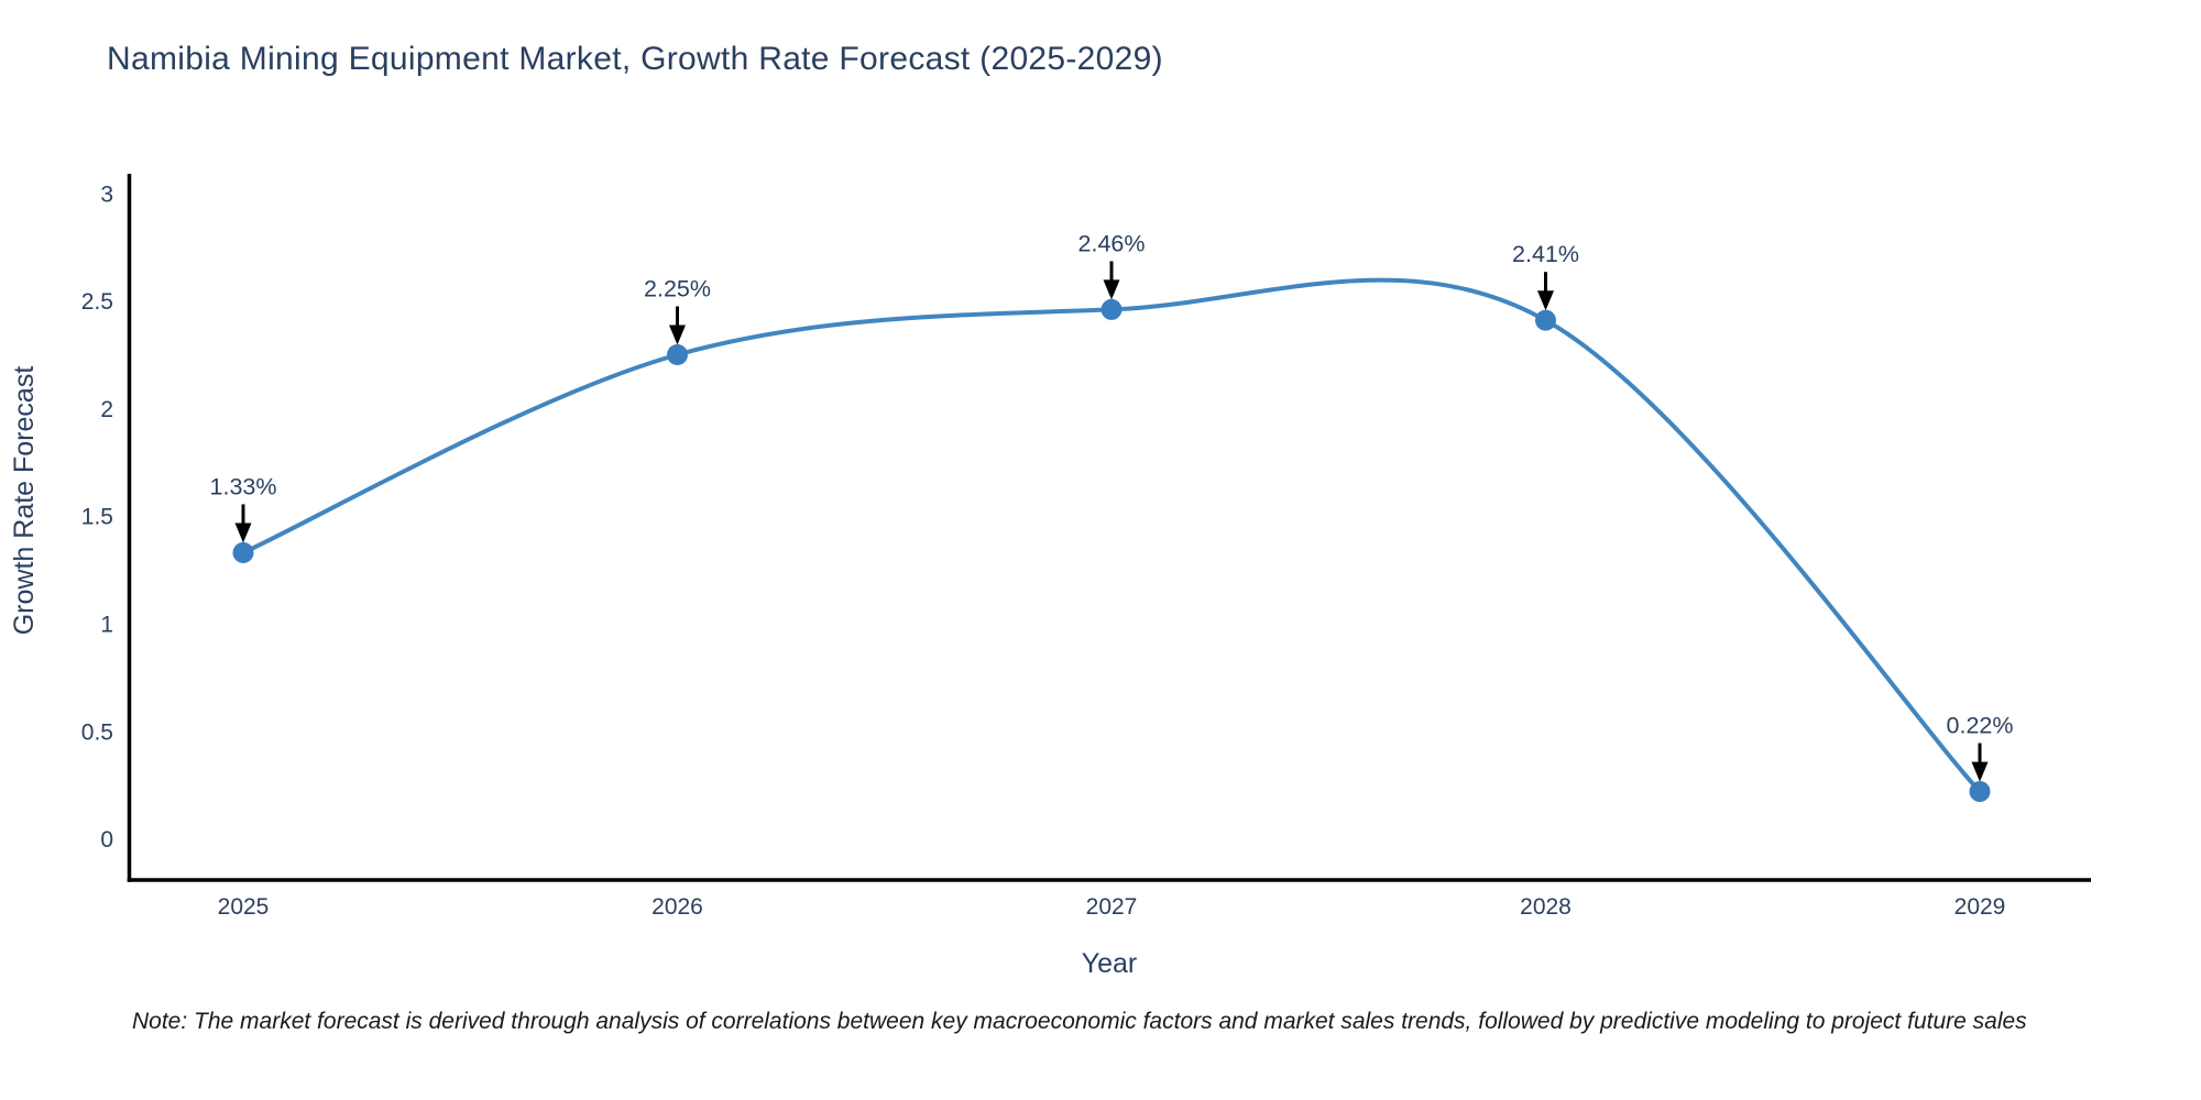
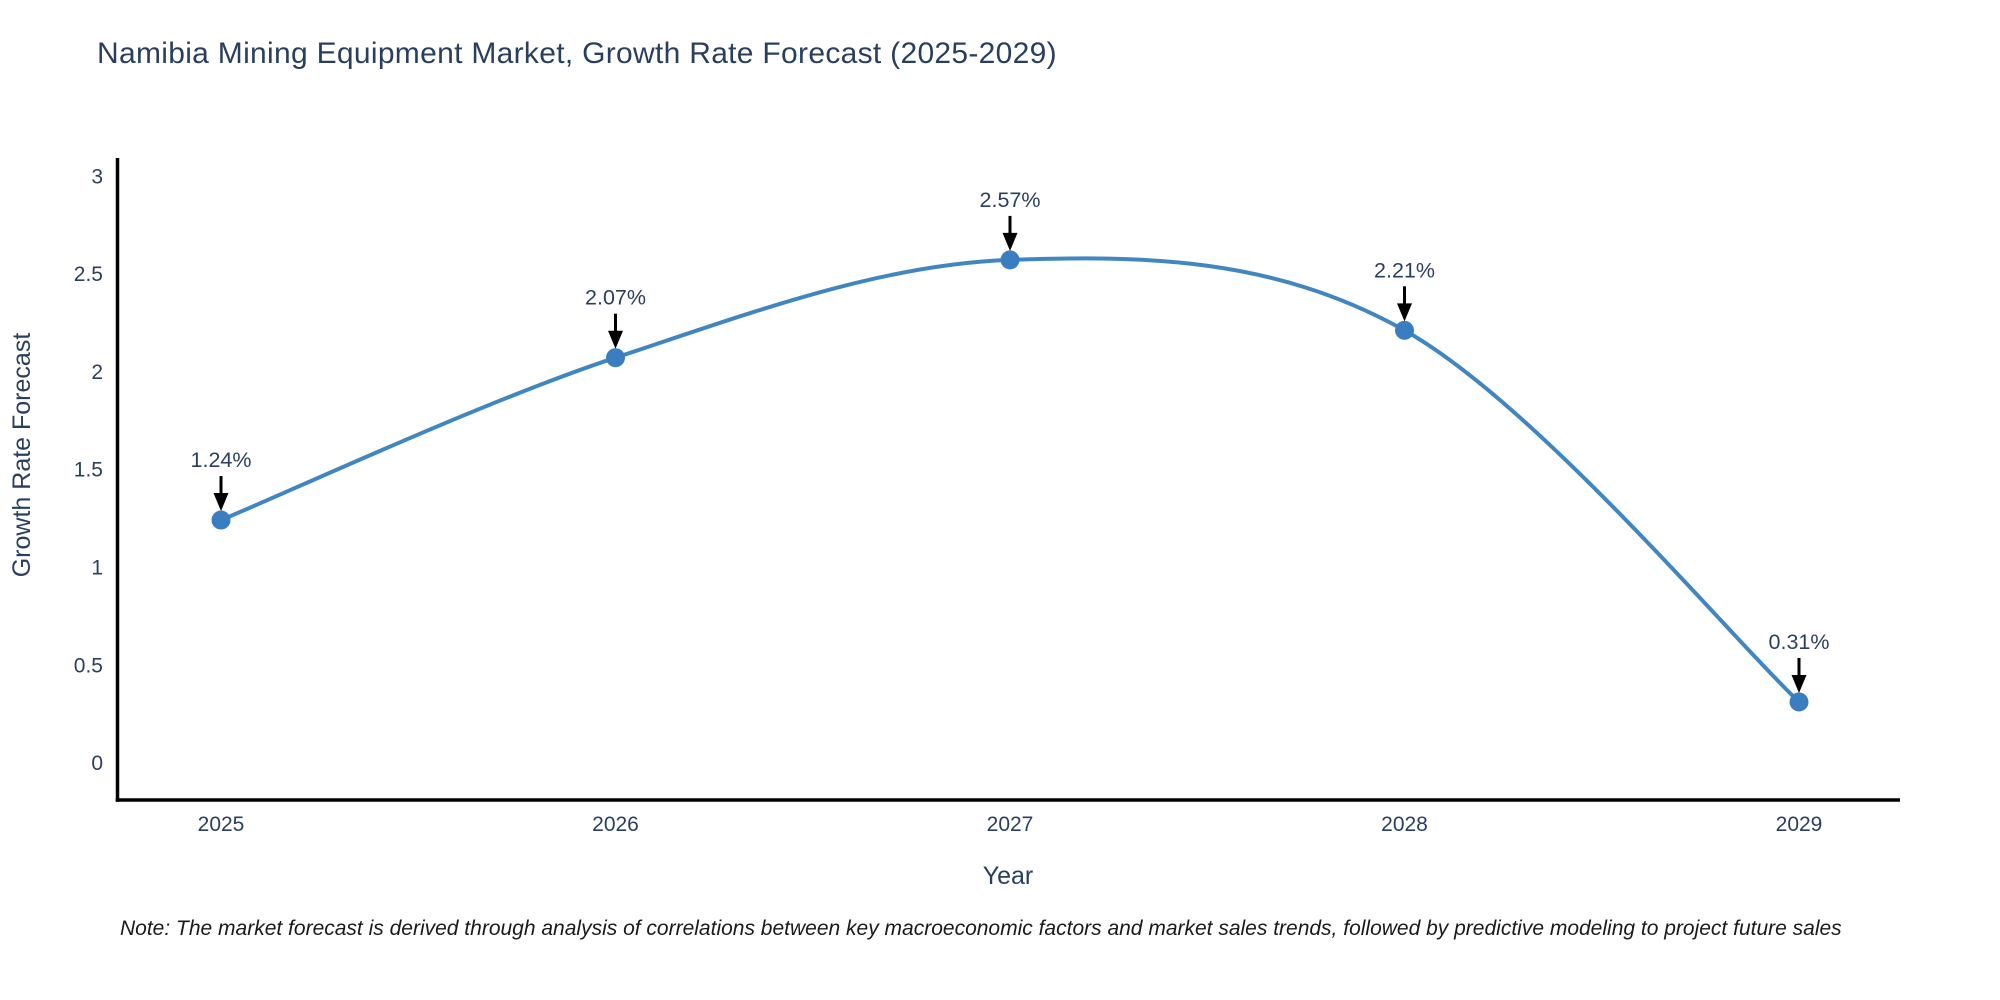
2025: 1.33% -> 1.24%
2026: 2.25% -> 2.07%
2027: 2.46% -> 2.57%
2028: 2.41% -> 2.21%
2029: 0.22% -> 0.31%
